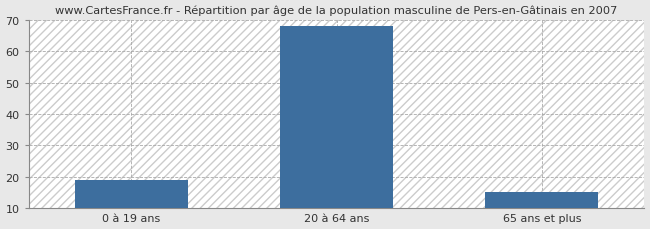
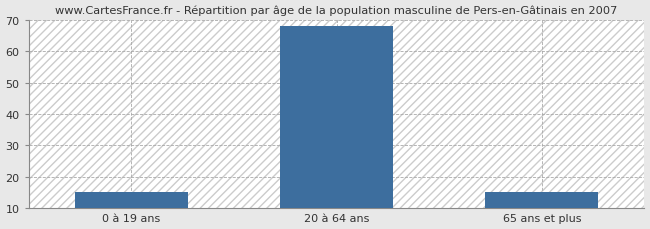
0 à 19 ans: 19 -> 15
